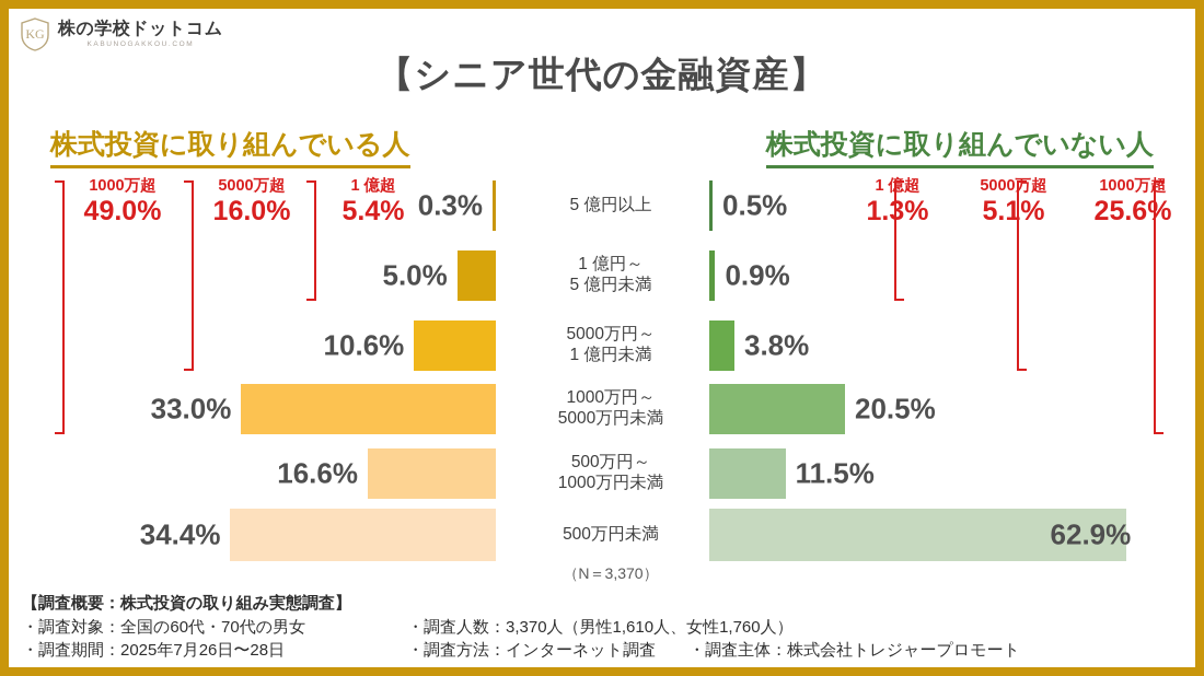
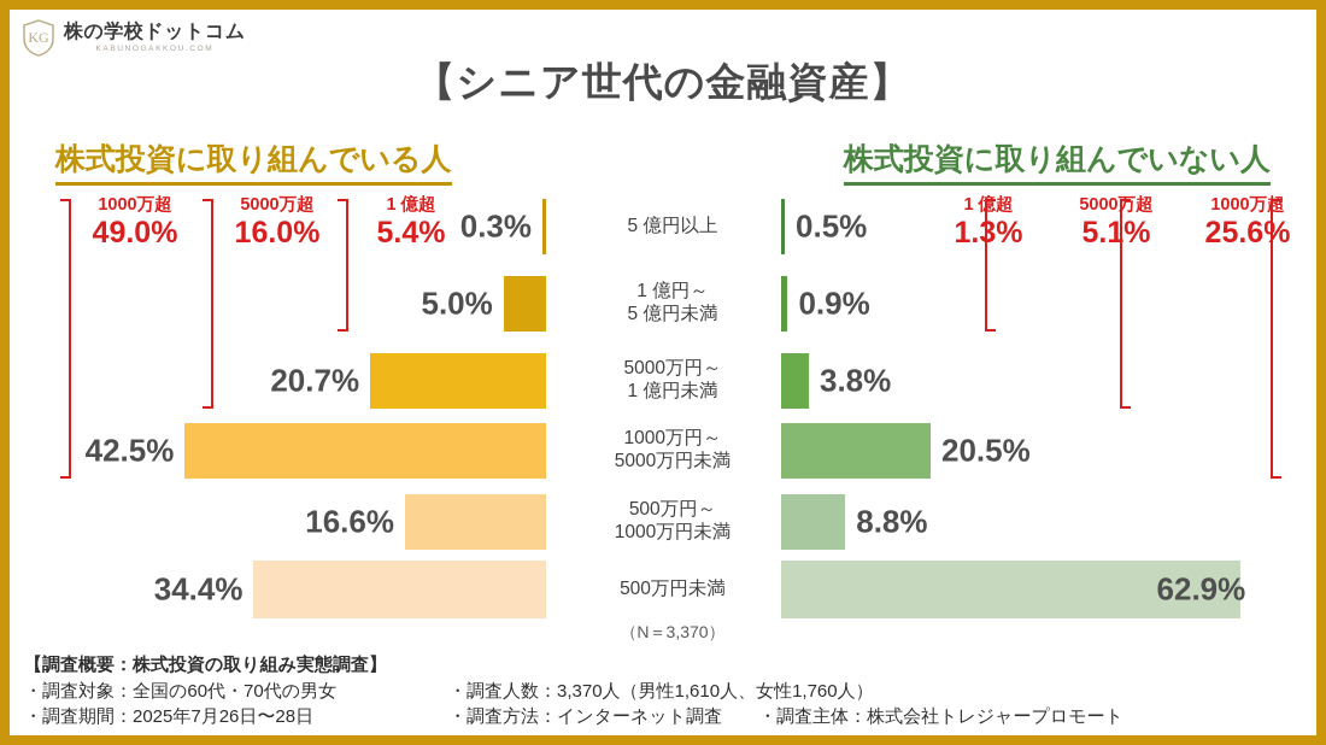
株式投資に取り組んでいる人/5000万円～ 1 億円未満: 10.6% -> 20.7%
株式投資に取り組んでいる人/1000万円～ 5000万円未満: 33.0% -> 42.5%
株式投資に取り組んでいない人/500万円～ 1000万円未満: 11.5% -> 8.8%
